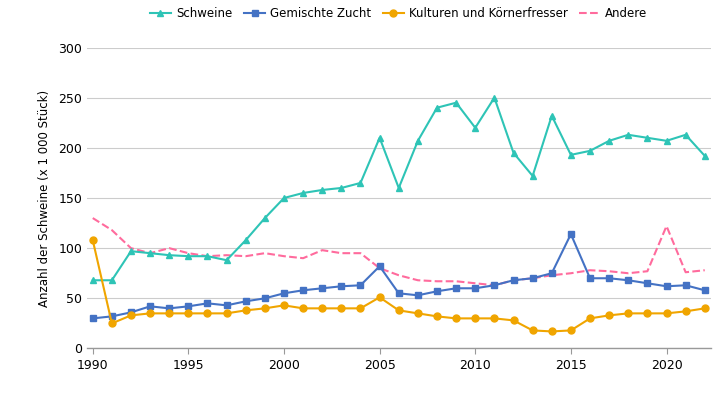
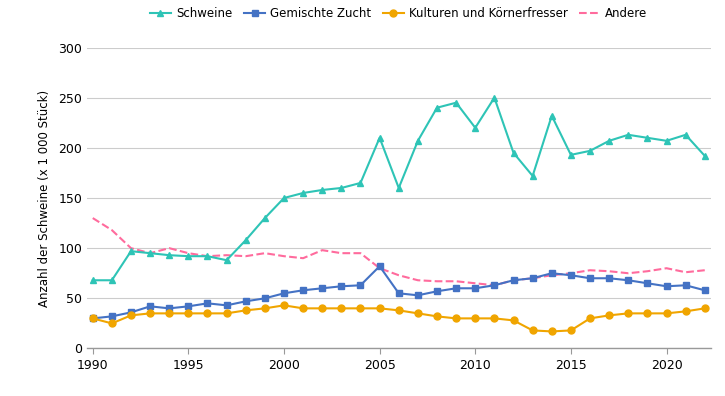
Kulturen und Körnerfresser/1990: 108 -> 30
Kulturen und Körnerfresser/2005: 51 -> 40
Gemischte Zucht/2015: 114 -> 73
Andere/2020: 122 -> 80
